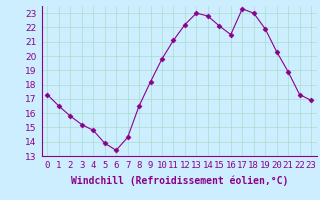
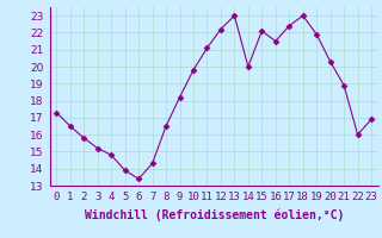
14: 22.8 -> 20.0
17: 23.3 -> 22.4
22: 17.3 -> 16.0
